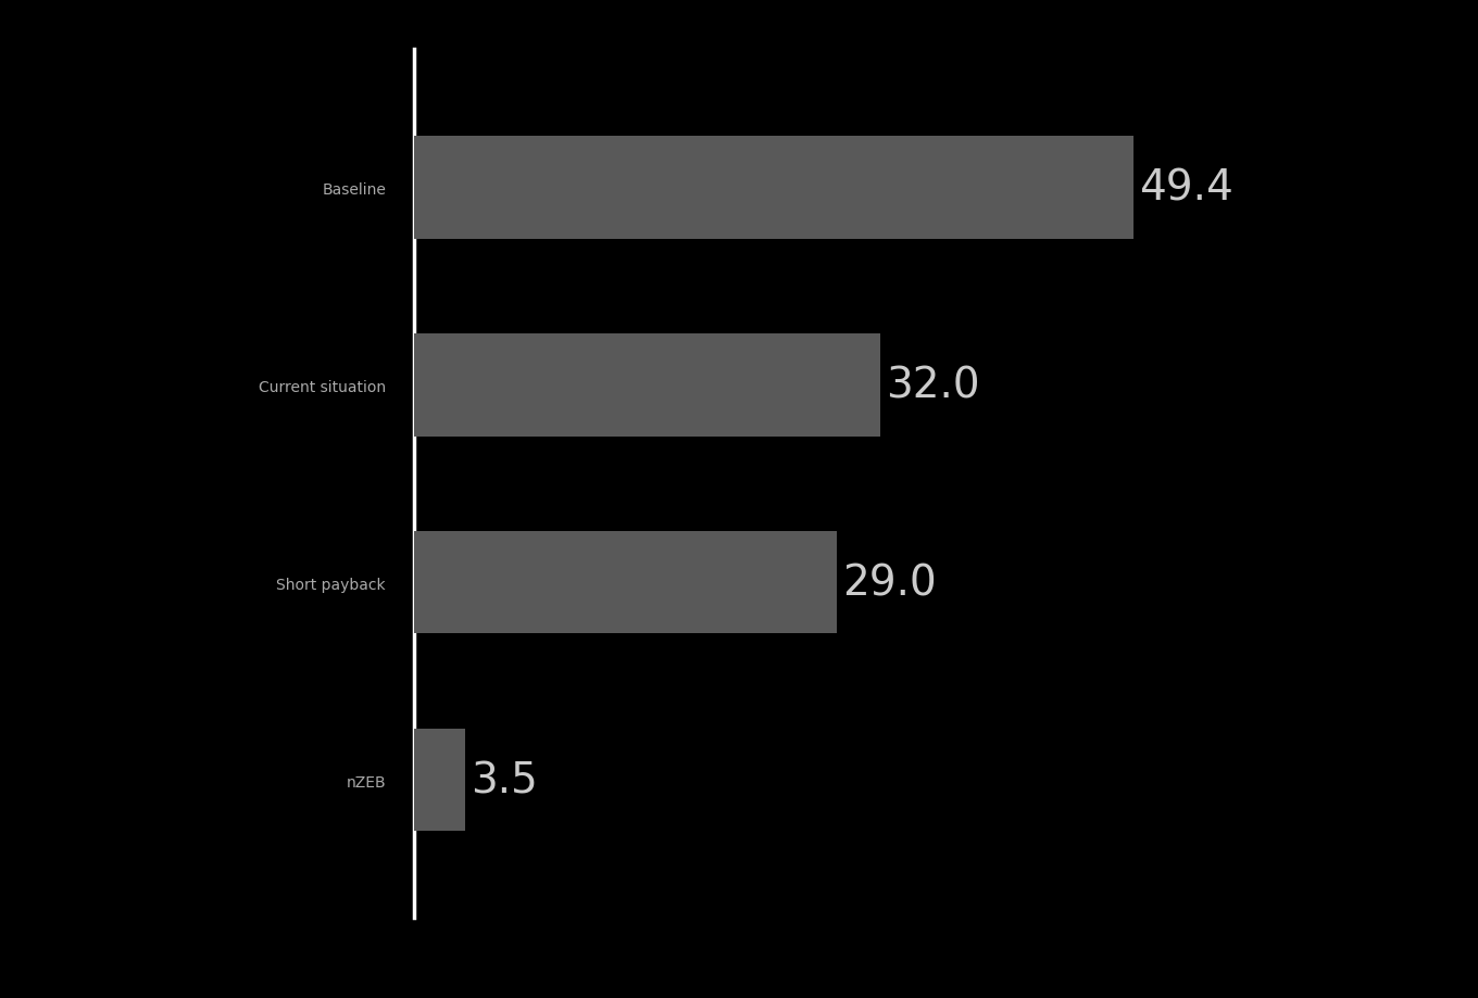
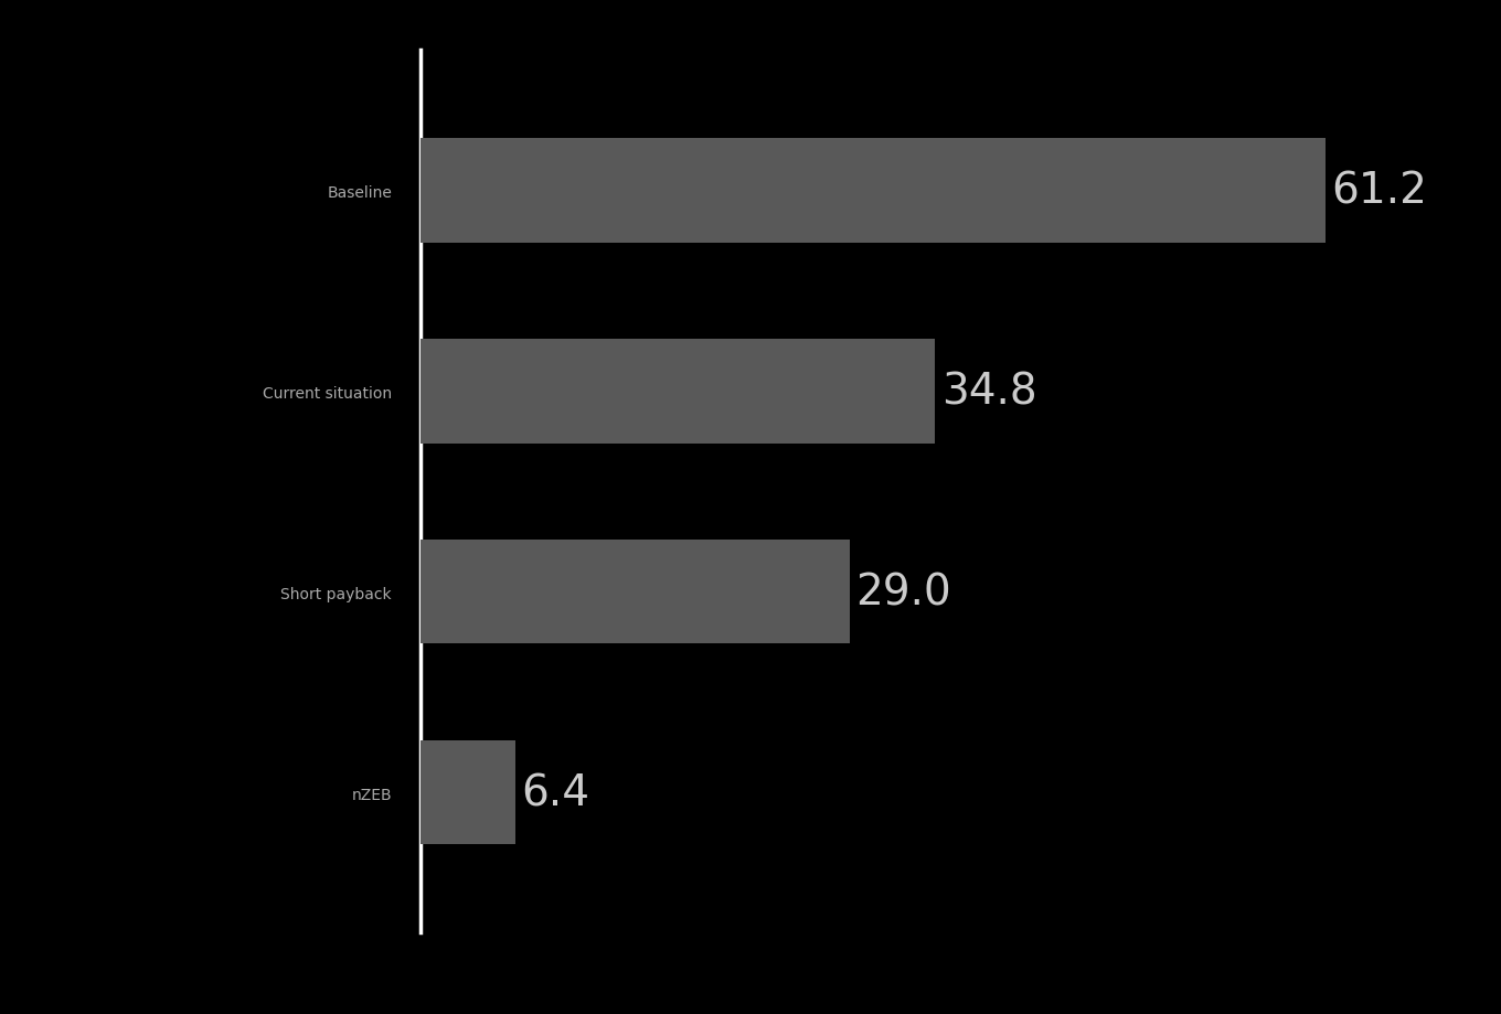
Baseline: 49.4 -> 61.2
Current situation: 32.0 -> 34.8
nZEB: 3.5 -> 6.4
